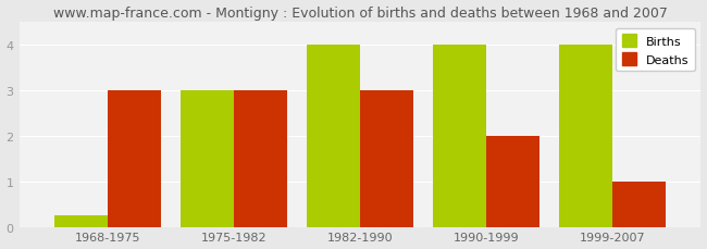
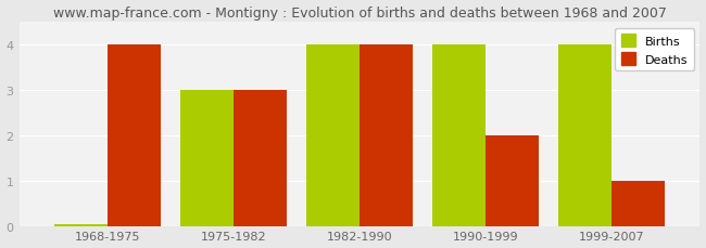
Births/1968-1975: 0.25 -> 0.04
Deaths/1968-1975: 3 -> 4
Deaths/1982-1990: 3 -> 4
